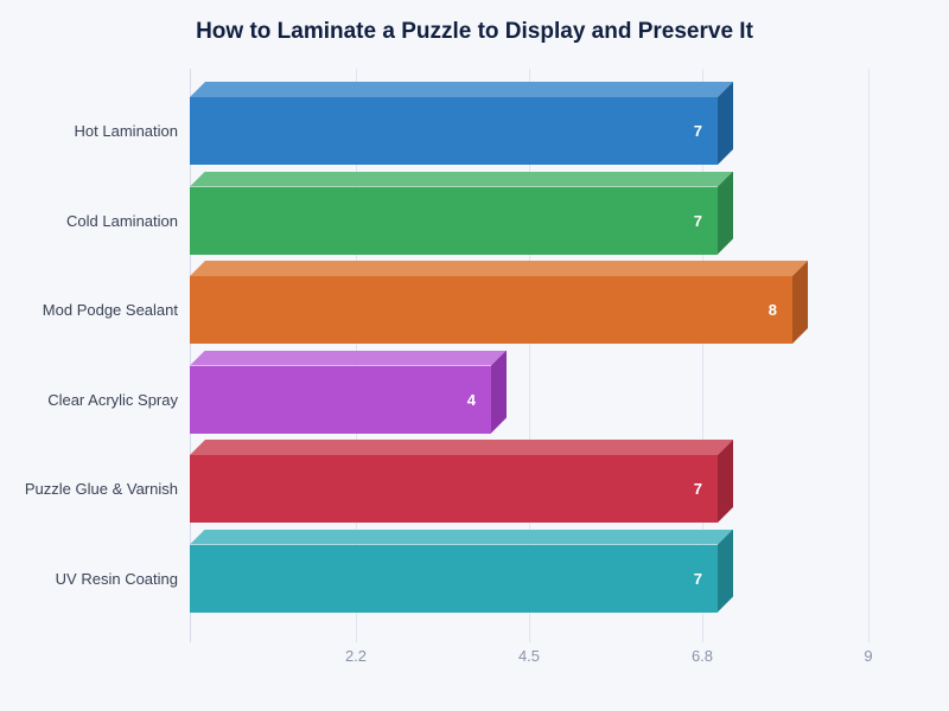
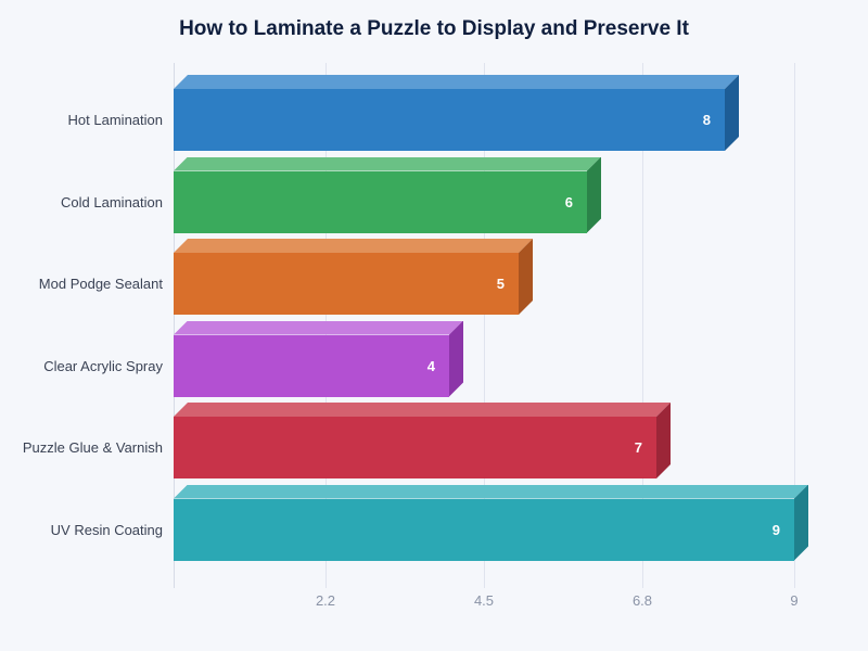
Hot Lamination: 7 -> 8
Cold Lamination: 7 -> 6
Mod Podge Sealant: 8 -> 5
UV Resin Coating: 7 -> 9
